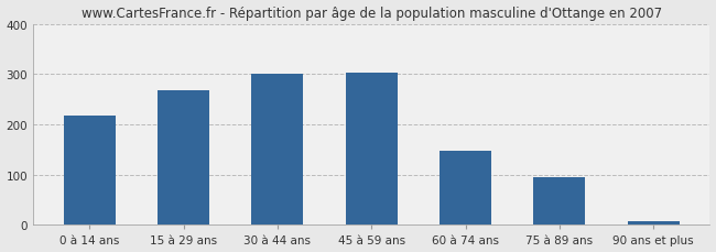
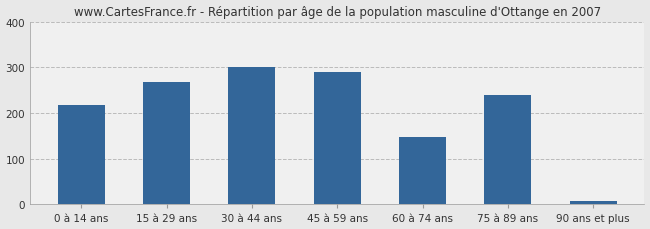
45 à 59 ans: 303 -> 290
75 à 89 ans: 95 -> 240
